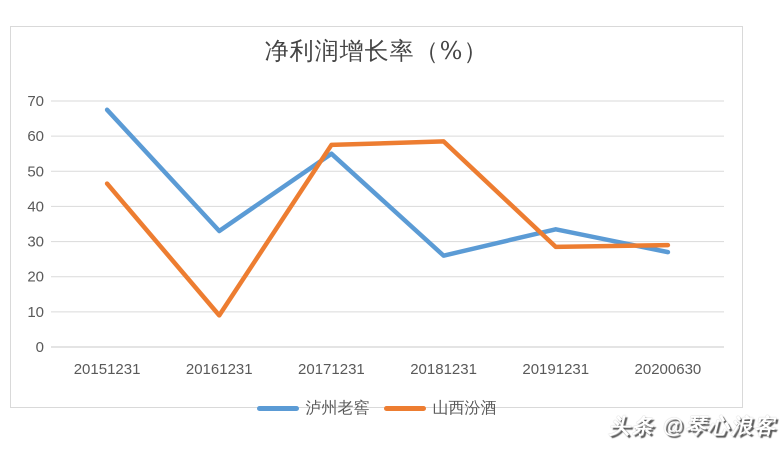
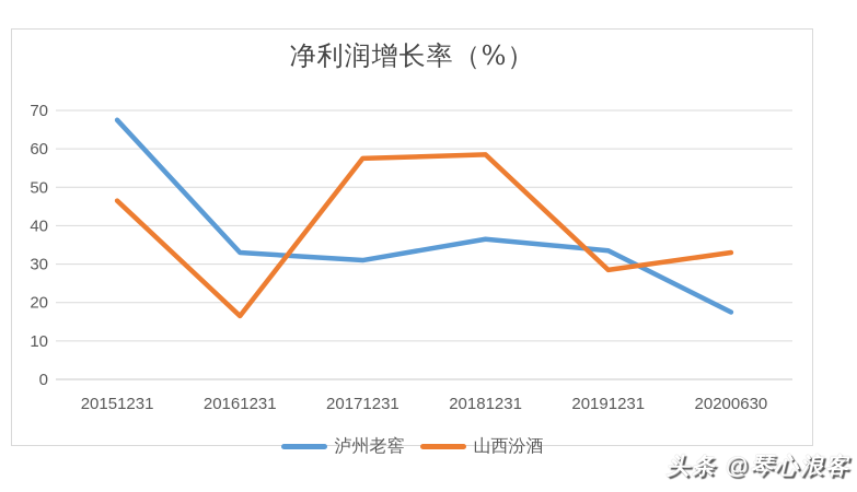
山西汾酒/20161231: 9 -> 16
泸州老窖/20171231: 55 -> 31
泸州老窖/20181231: 26 -> 36
泸州老窖/20200630: 27 -> 18
山西汾酒/20200630: 29 -> 33
